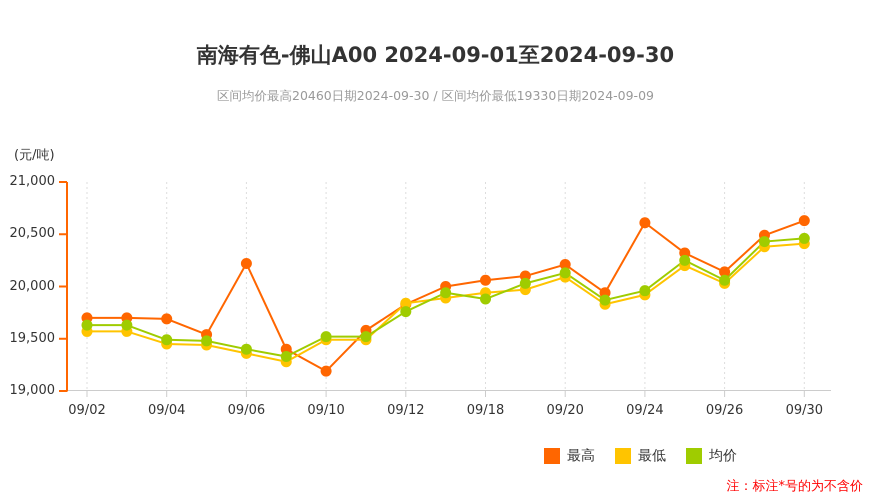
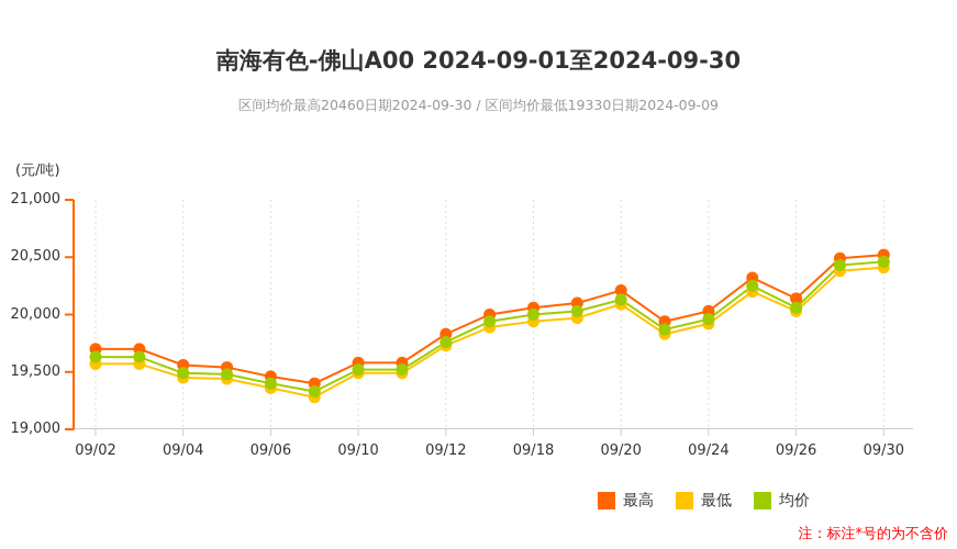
最高/09/04: 19690 -> 19560
最高/09/06: 20220 -> 19460
最高/09/10: 19190 -> 19580
最低/09/12: 19840 -> 19730
均价/09/18: 19880 -> 20000
最高/09/24: 20610 -> 20030
最高/09/30: 20630 -> 20520
